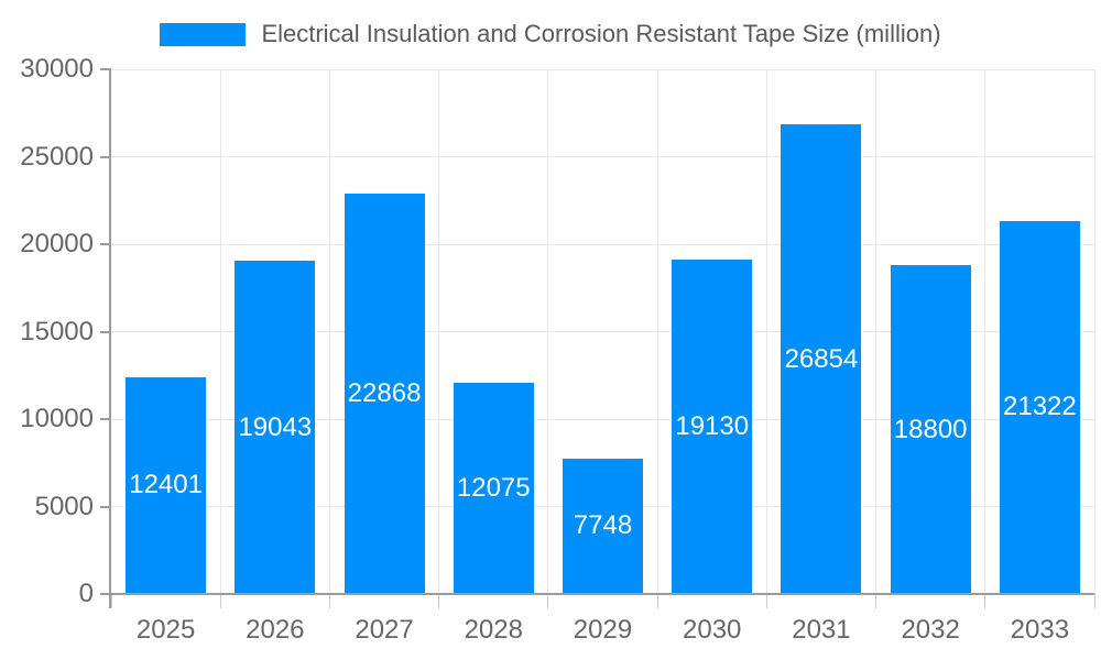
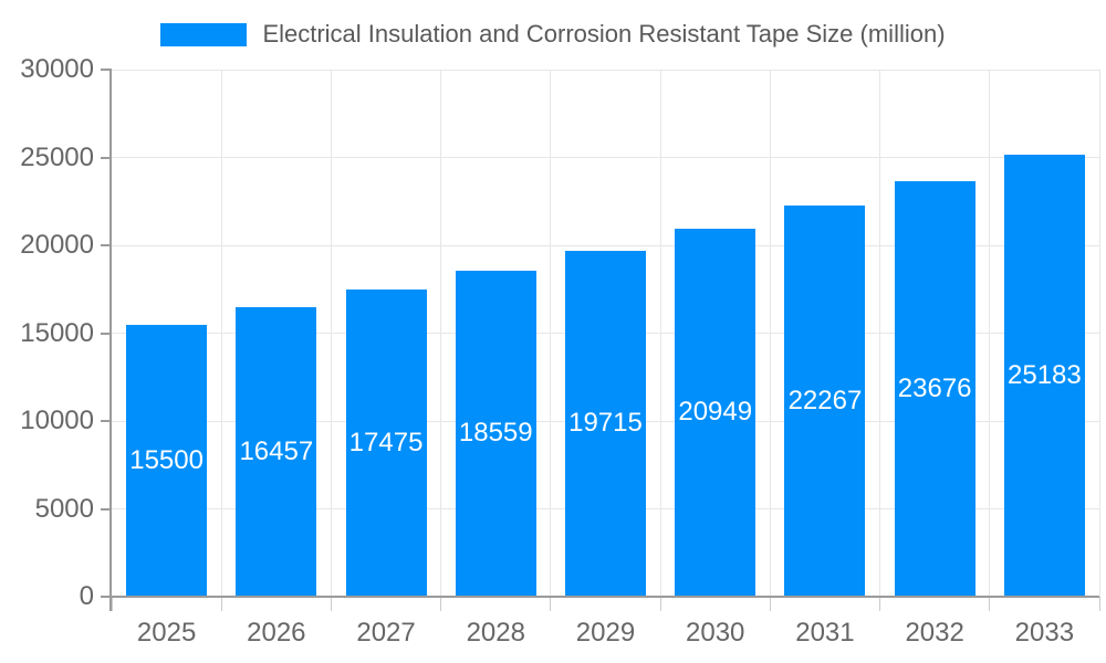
2025: 12401 -> 15500
2026: 19043 -> 16457
2027: 22868 -> 17475
2028: 12075 -> 18559
2029: 7748 -> 19715
2030: 19130 -> 20949
2031: 26854 -> 22267
2032: 18800 -> 23676
2033: 21322 -> 25183
